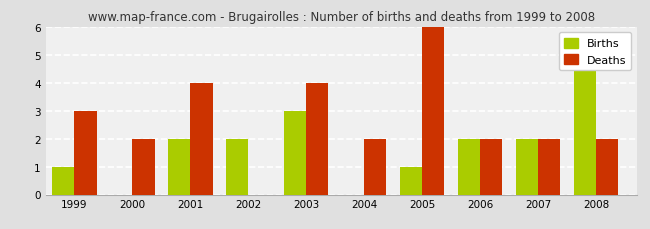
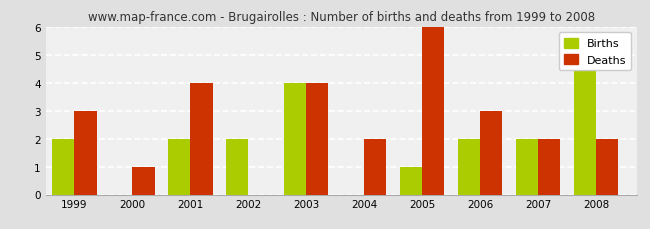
Births/1999: 1 -> 2
Deaths/2000: 2 -> 1
Births/2003: 3 -> 4
Deaths/2006: 2 -> 3
